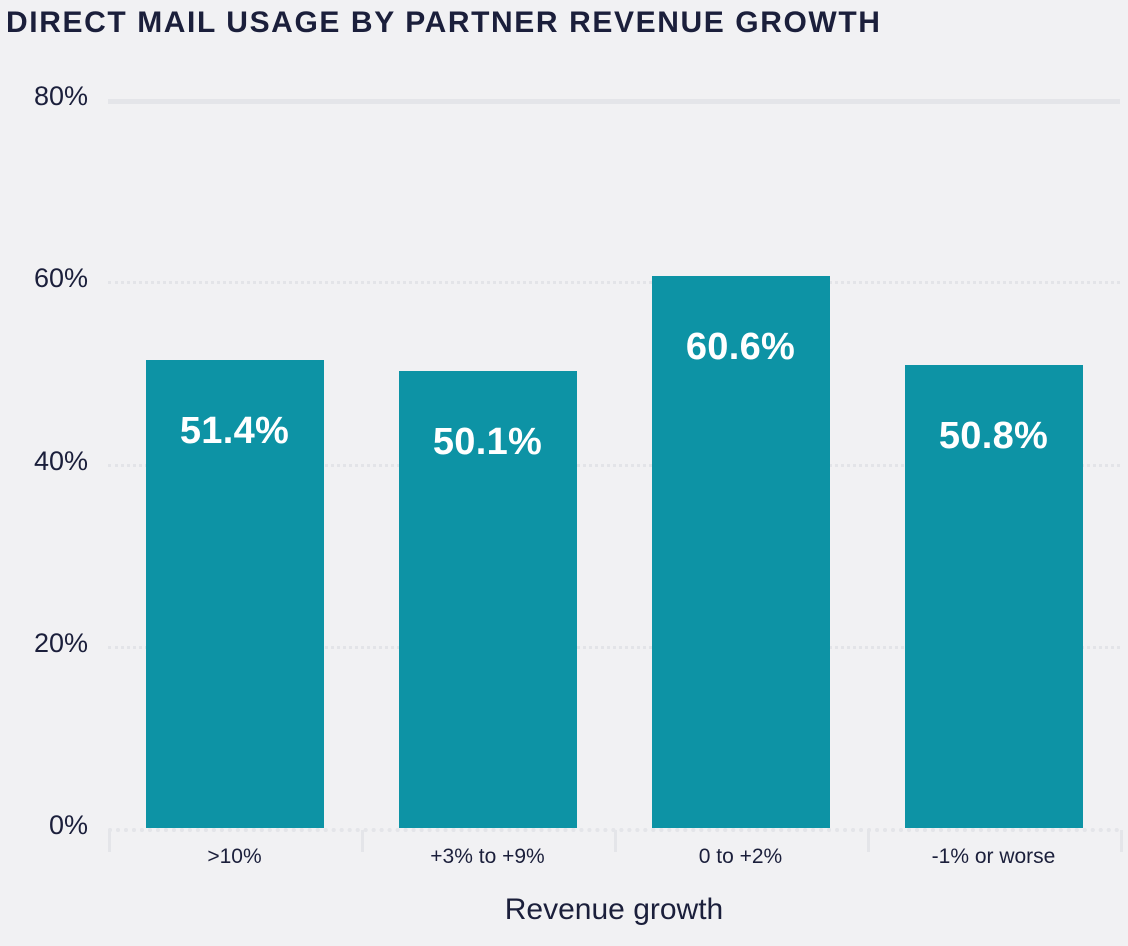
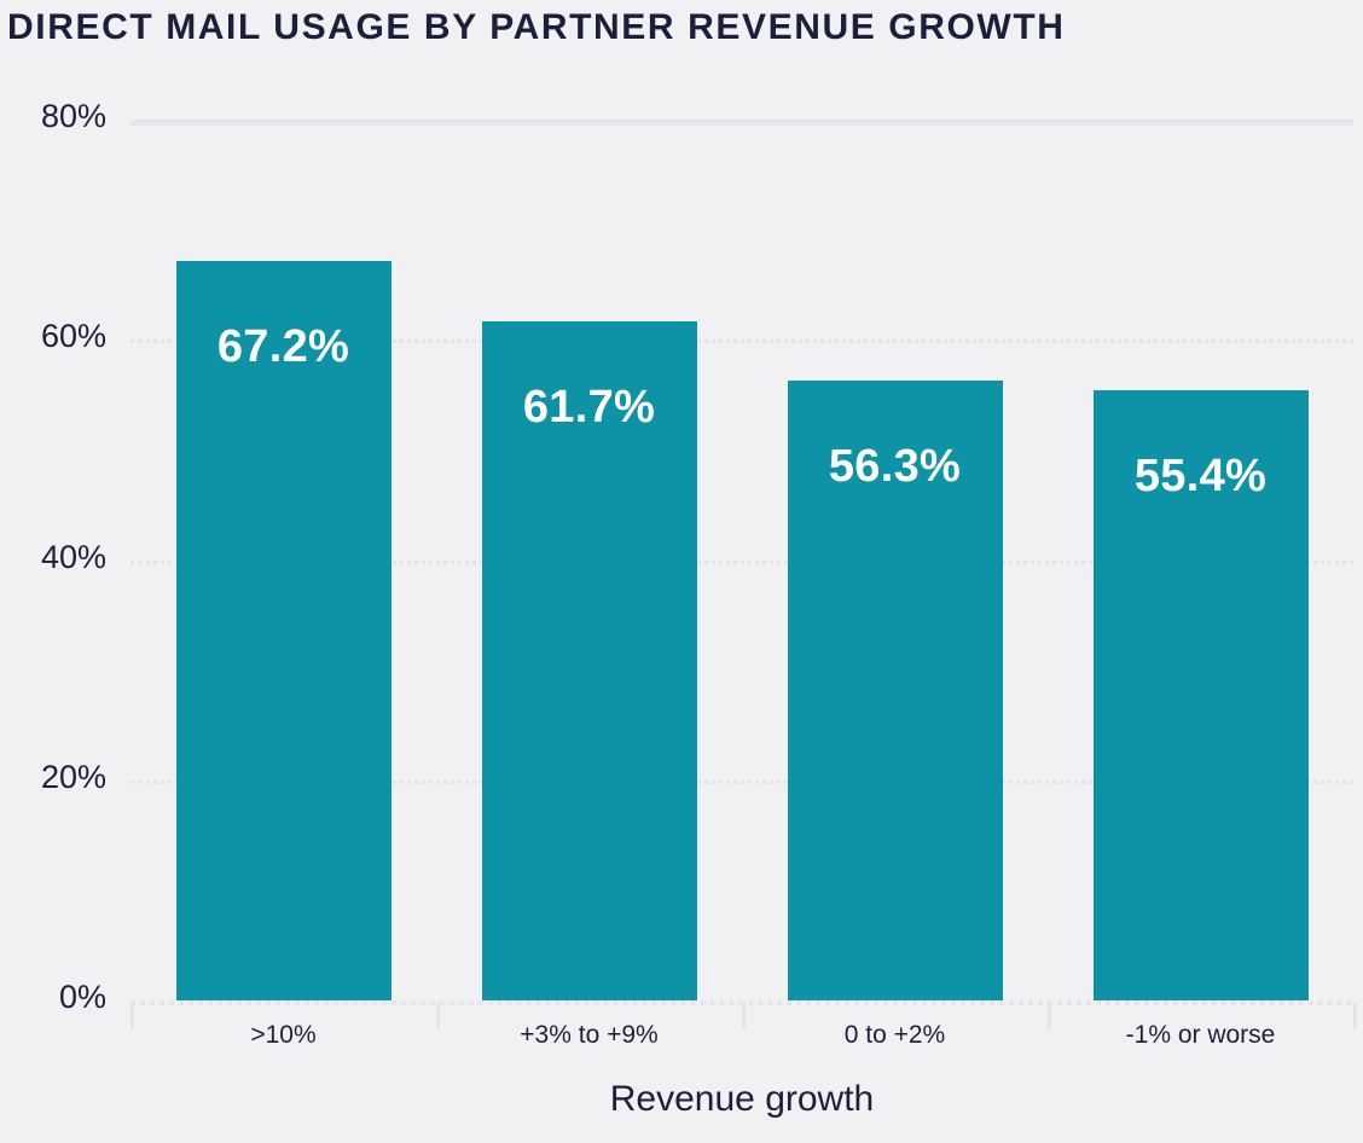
>10%: 51.4% -> 67.2%
+3% to +9%: 50.1% -> 61.7%
0 to +2%: 60.6% -> 56.3%
-1% or worse: 50.8% -> 55.4%
